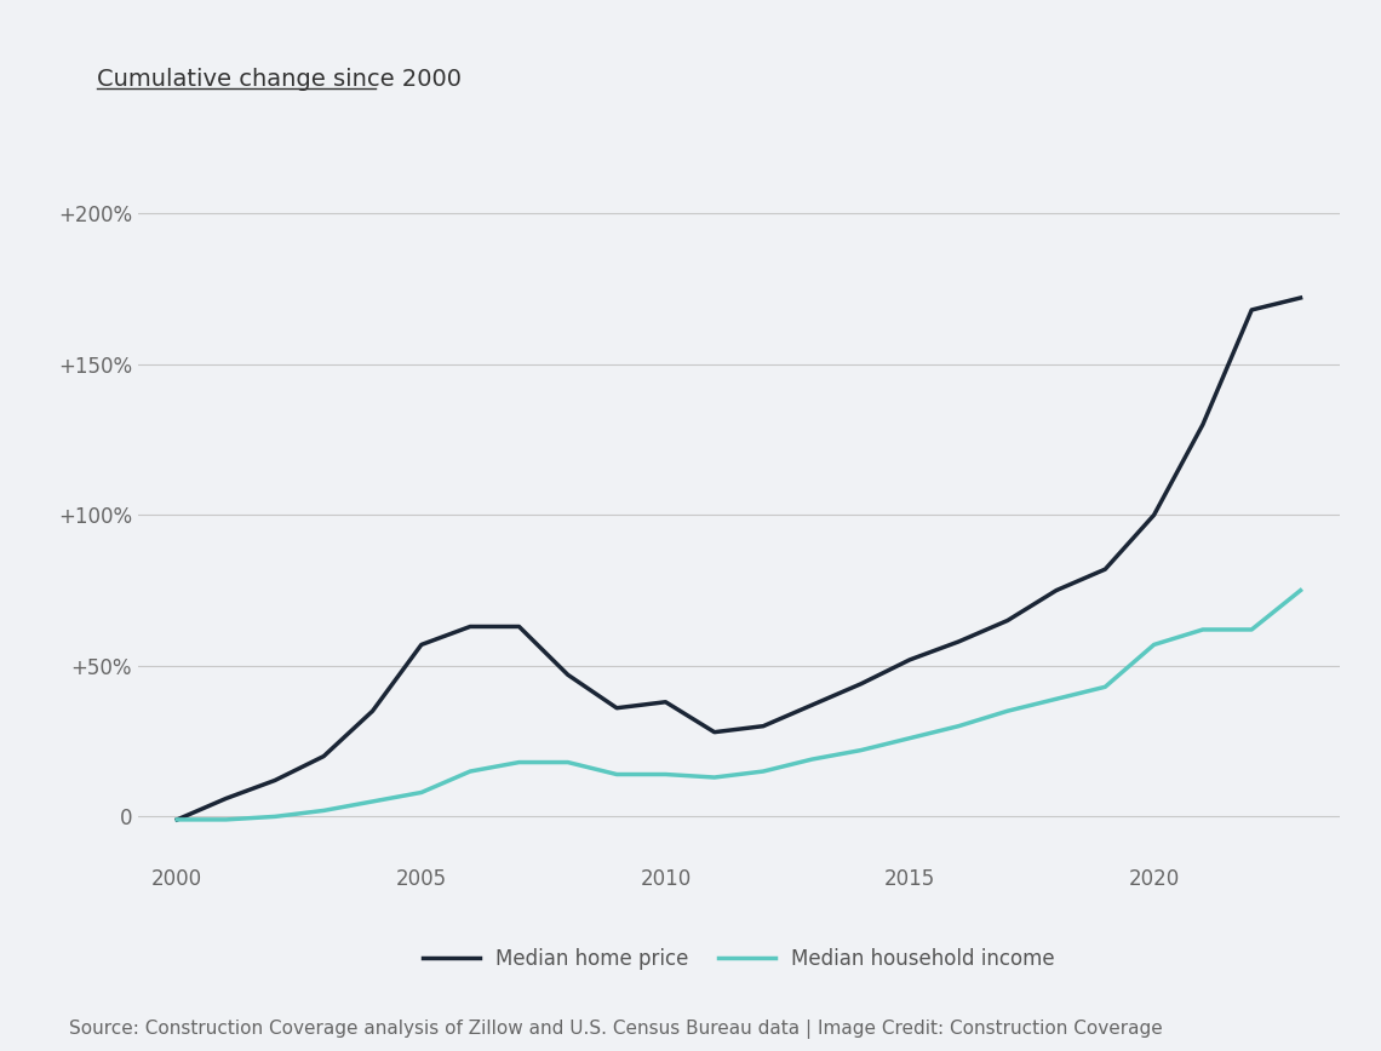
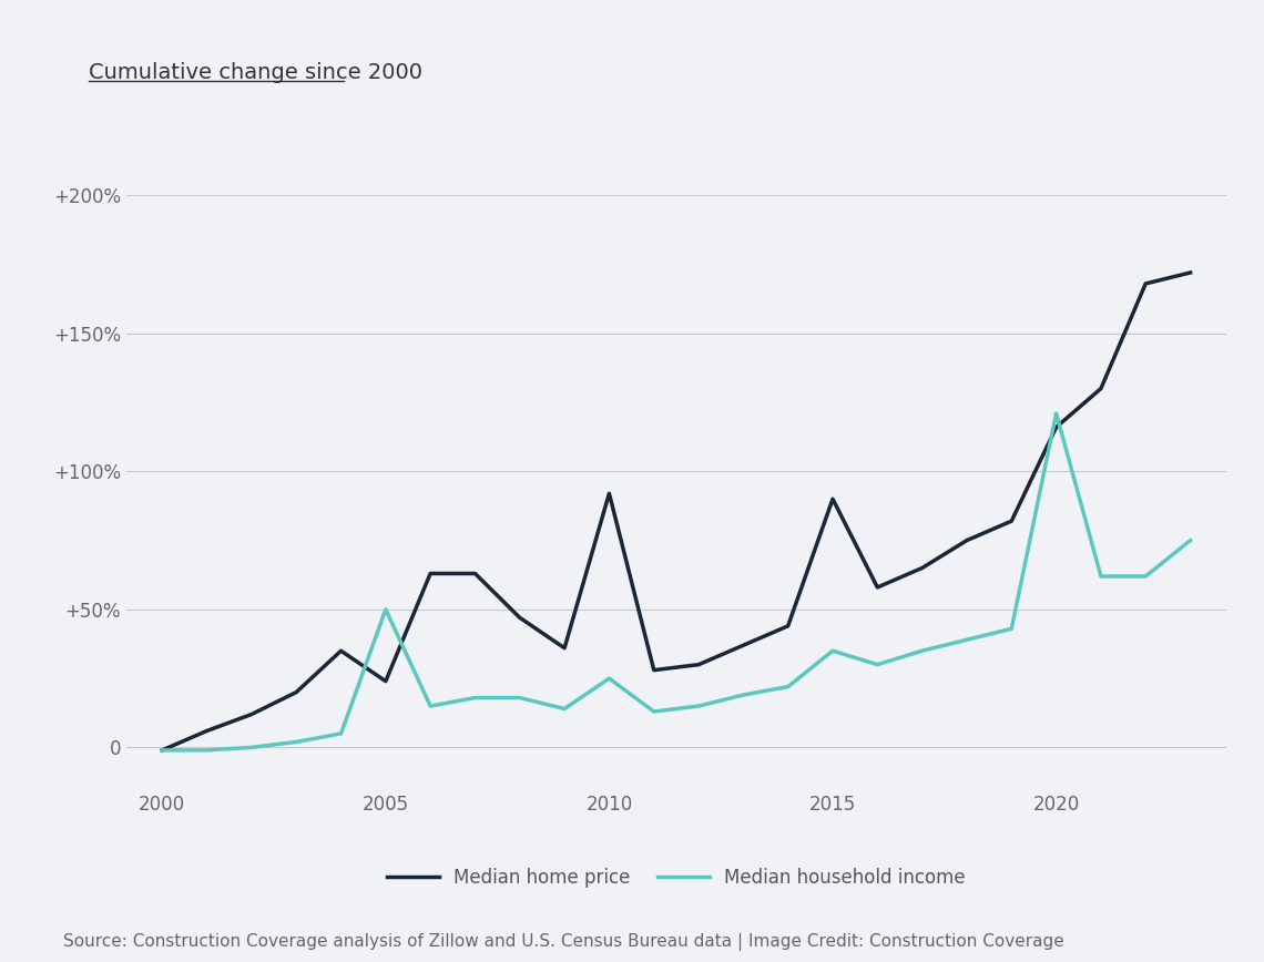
Median home price/2005: 57% -> 24%
Median household income/2005: 8% -> 50%
Median home price/2010: 38% -> 92%
Median household income/2010: 14% -> 25%
Median home price/2015: 52% -> 90%
Median household income/2015: 26% -> 35%
Median home price/2020: 100% -> 116%
Median household income/2020: 57% -> 121%
